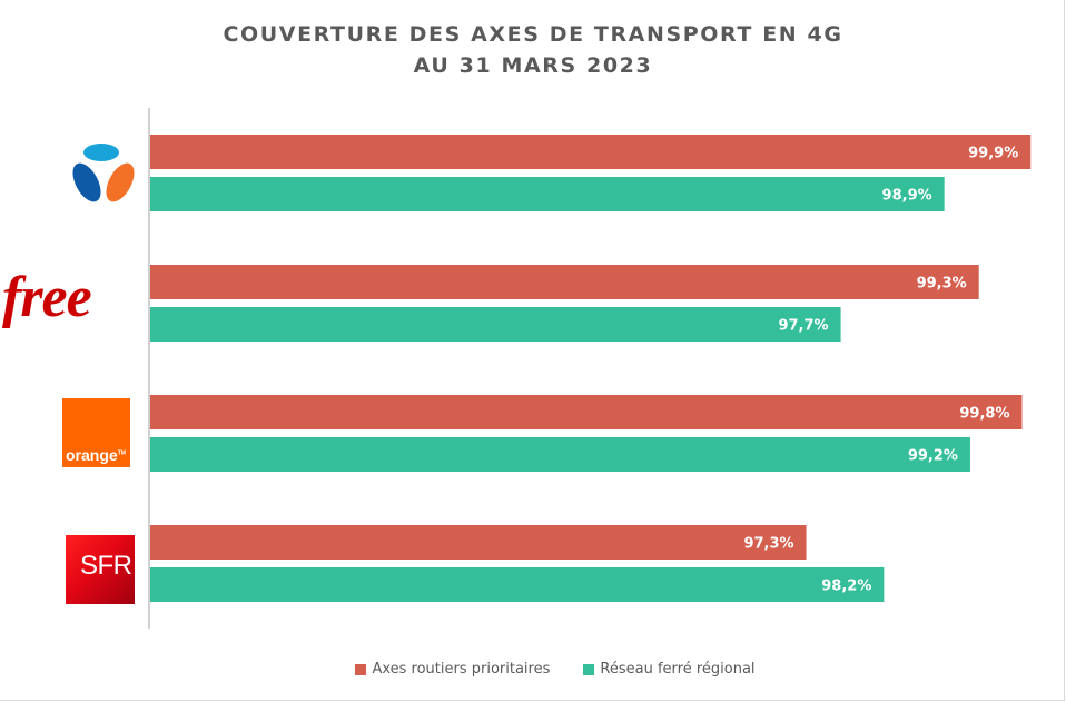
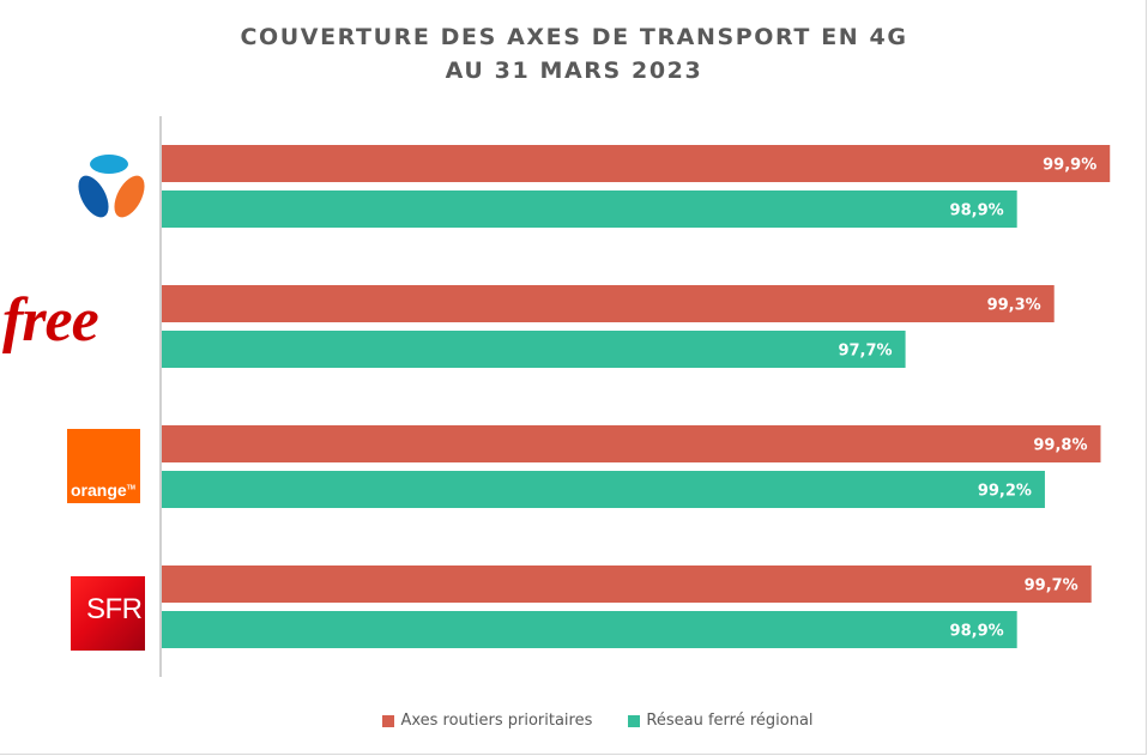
Axes routiers prioritaires/SFR: 97,3% -> 99,7%
Réseau ferré régional/SFR: 98,2% -> 98,9%
